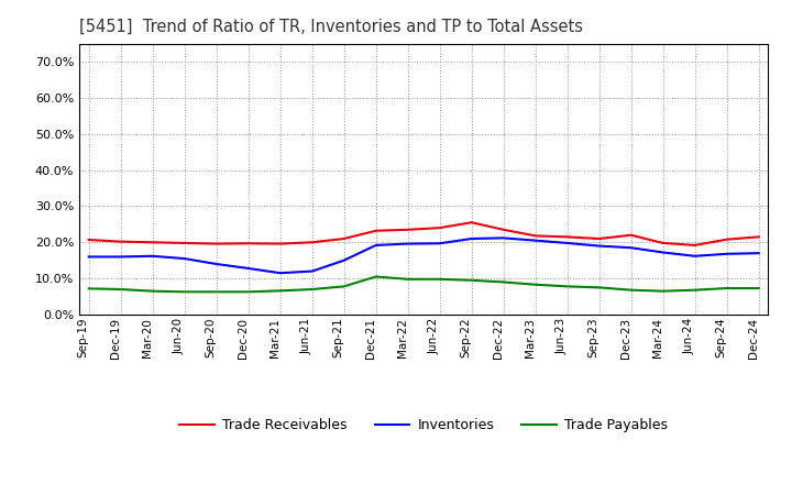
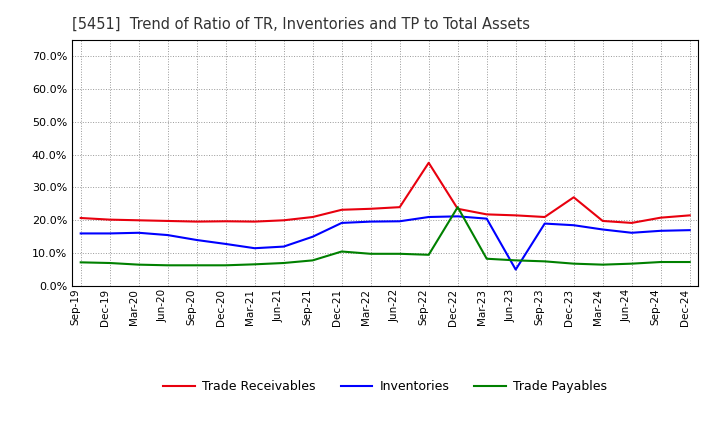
Trade Receivables/Sep-22: 25.5% -> 37.5%
Trade Payables/Dec-22: 9.0% -> 24.0%
Inventories/Jun-23: 19.8% -> 5.0%
Trade Receivables/Dec-23: 22.0% -> 27.0%
